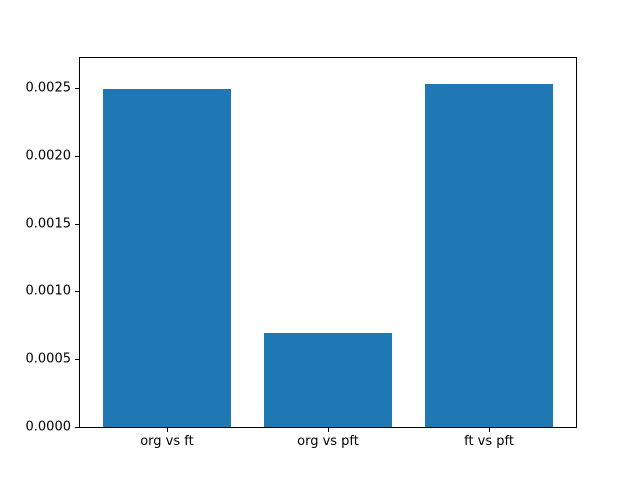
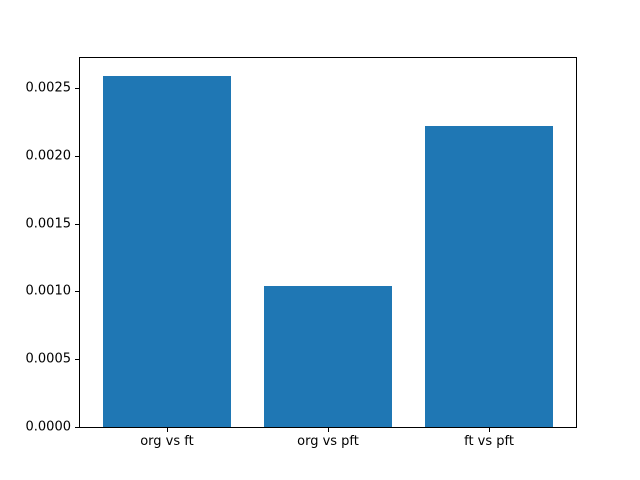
org vs ft: 0.00249 -> 0.00259
org vs pft: 0.00069 -> 0.00104
ft vs pft: 0.00253 -> 0.00222
